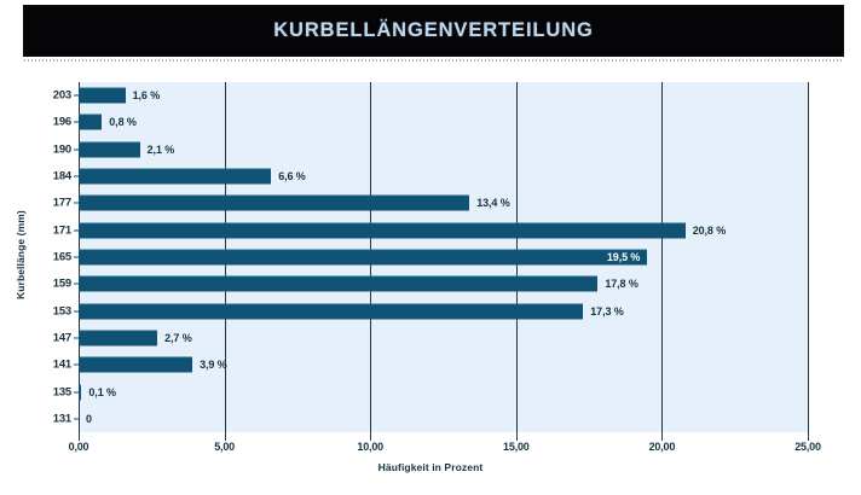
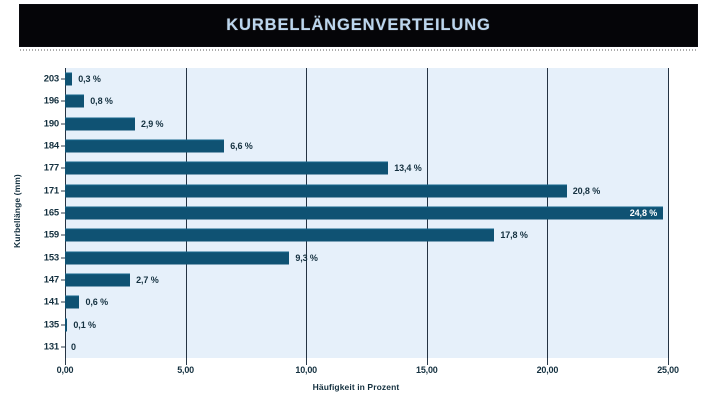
203: 1,6 -> 0,3
190: 2,1 -> 2,9
165: 19,5 -> 24,8
153: 17,3 -> 9,3
141: 3,9 -> 0,6
